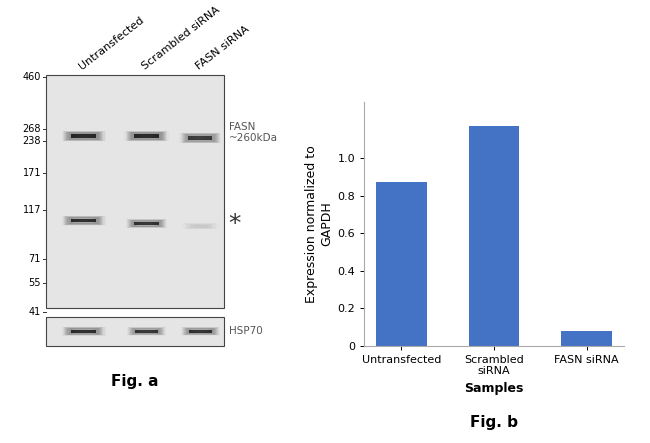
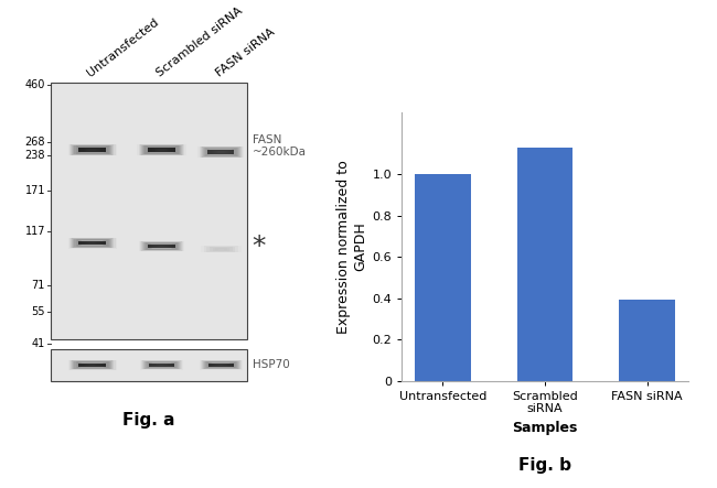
Untransfected: 0.87 -> 1.00
Scrambled siRNA: 1.17 -> 1.13
FASN siRNA: 0.08 -> 0.39
